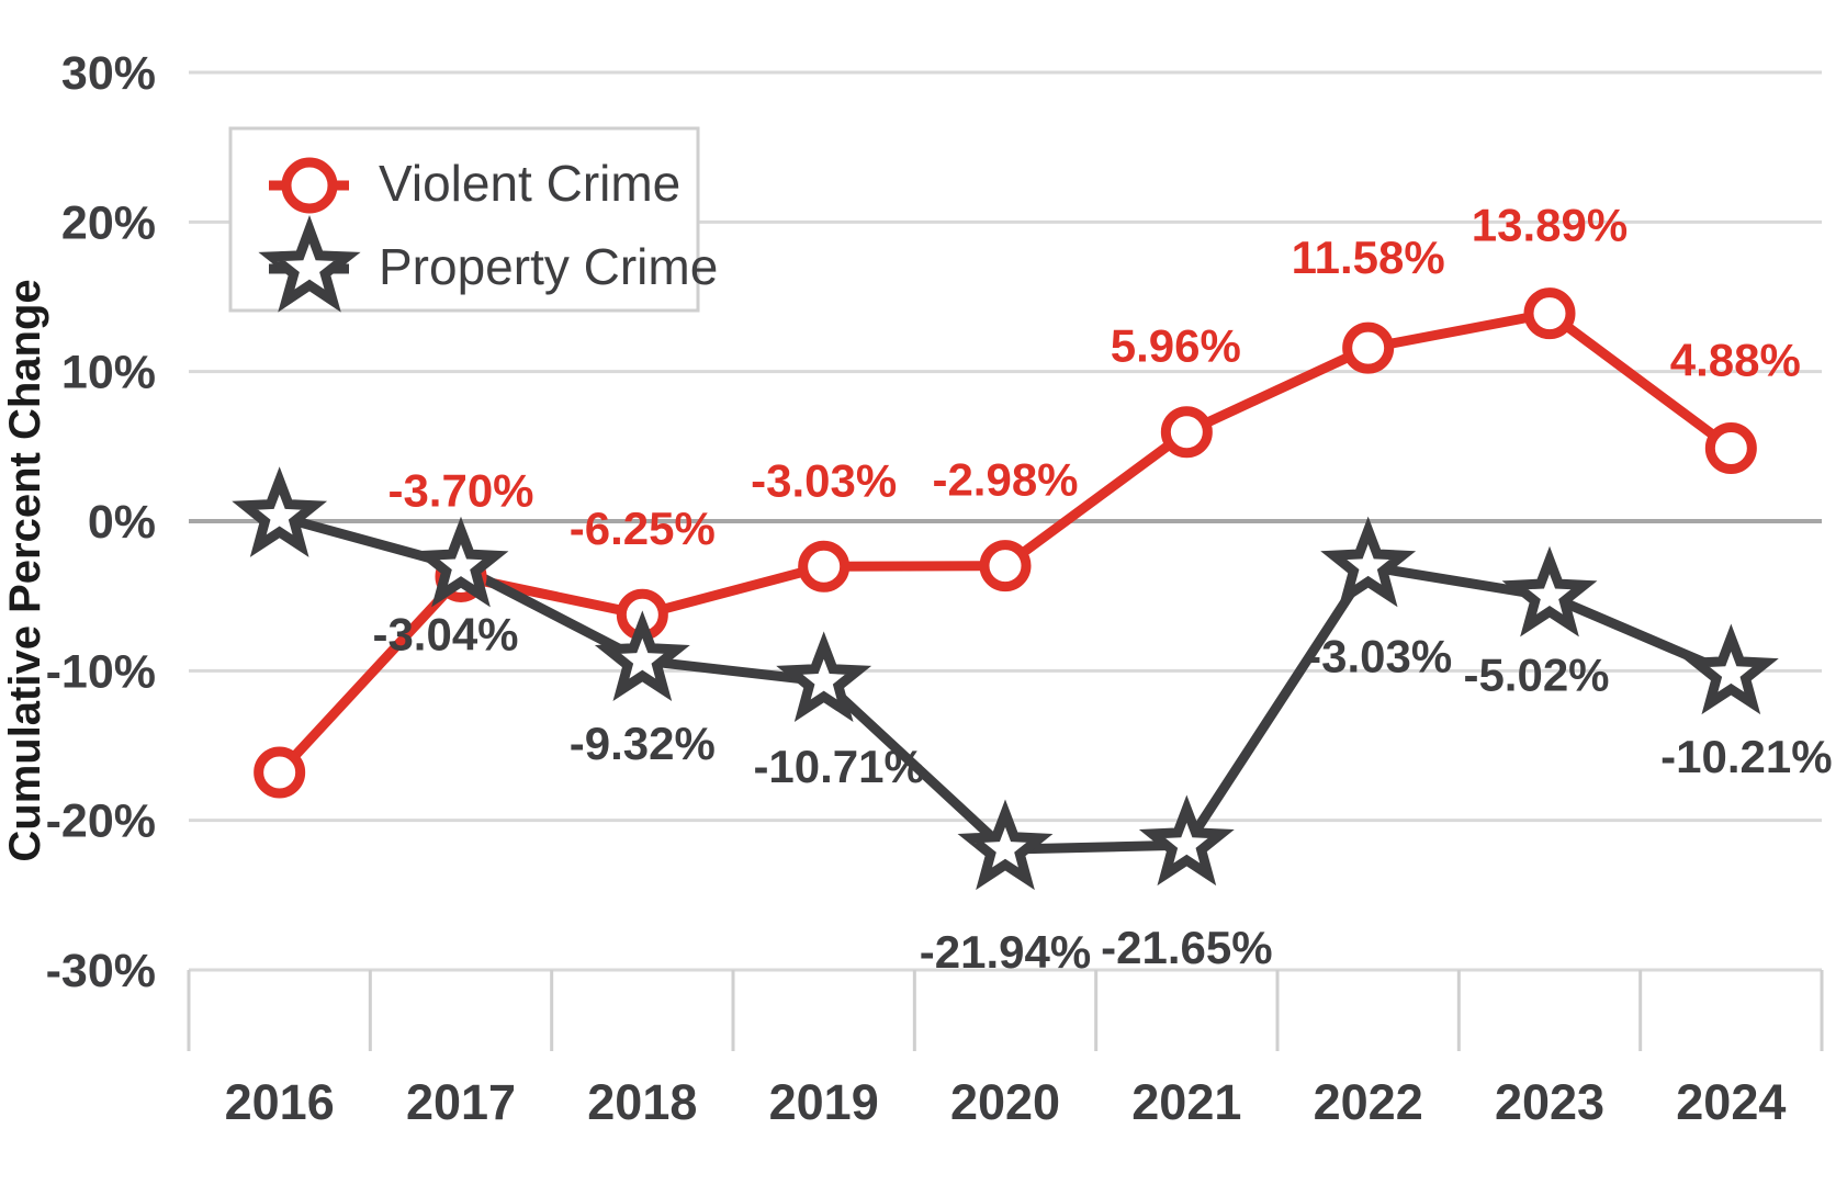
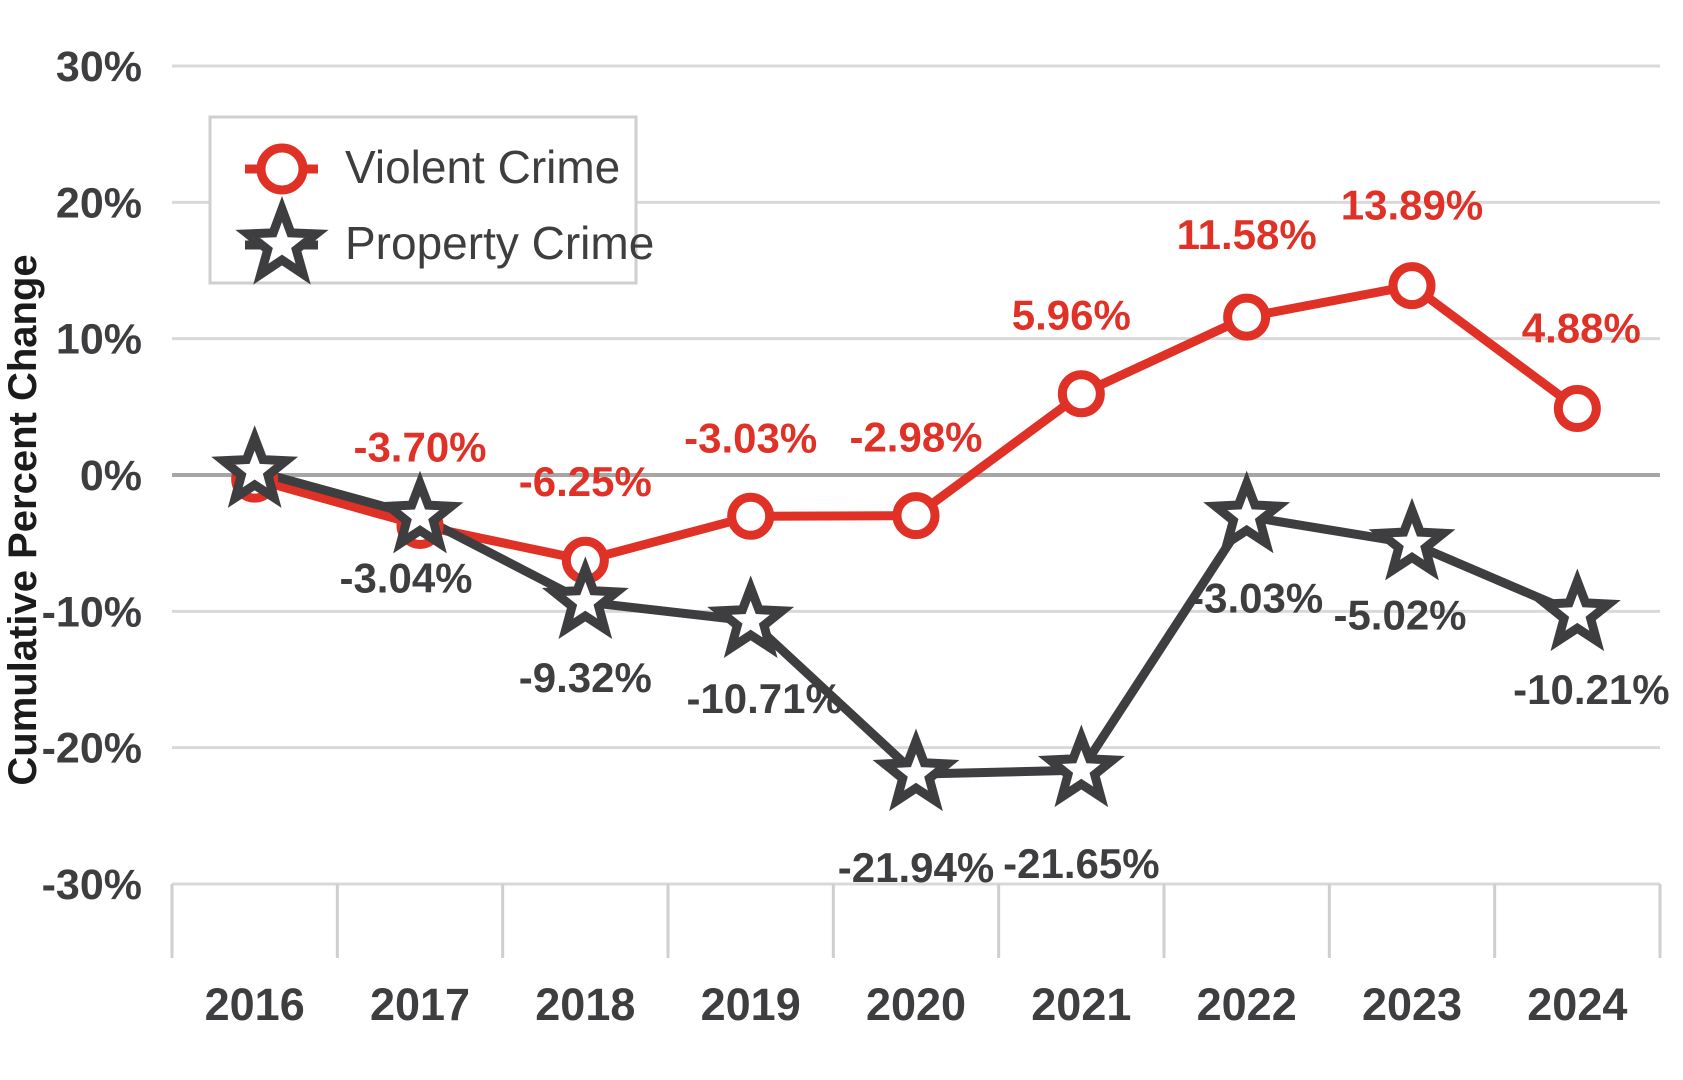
Violent Crime/2016: -16.8% -> -0.3%
